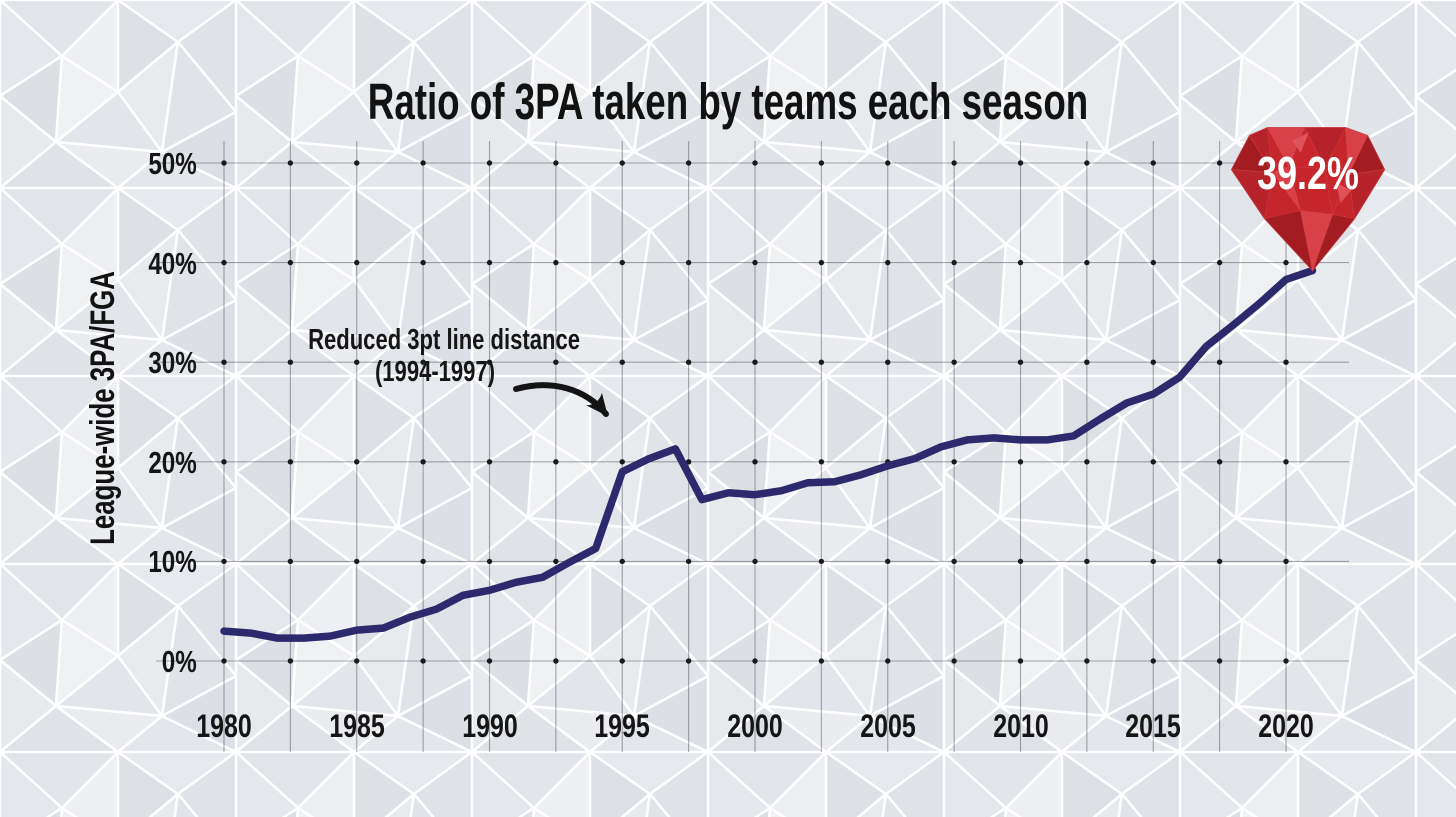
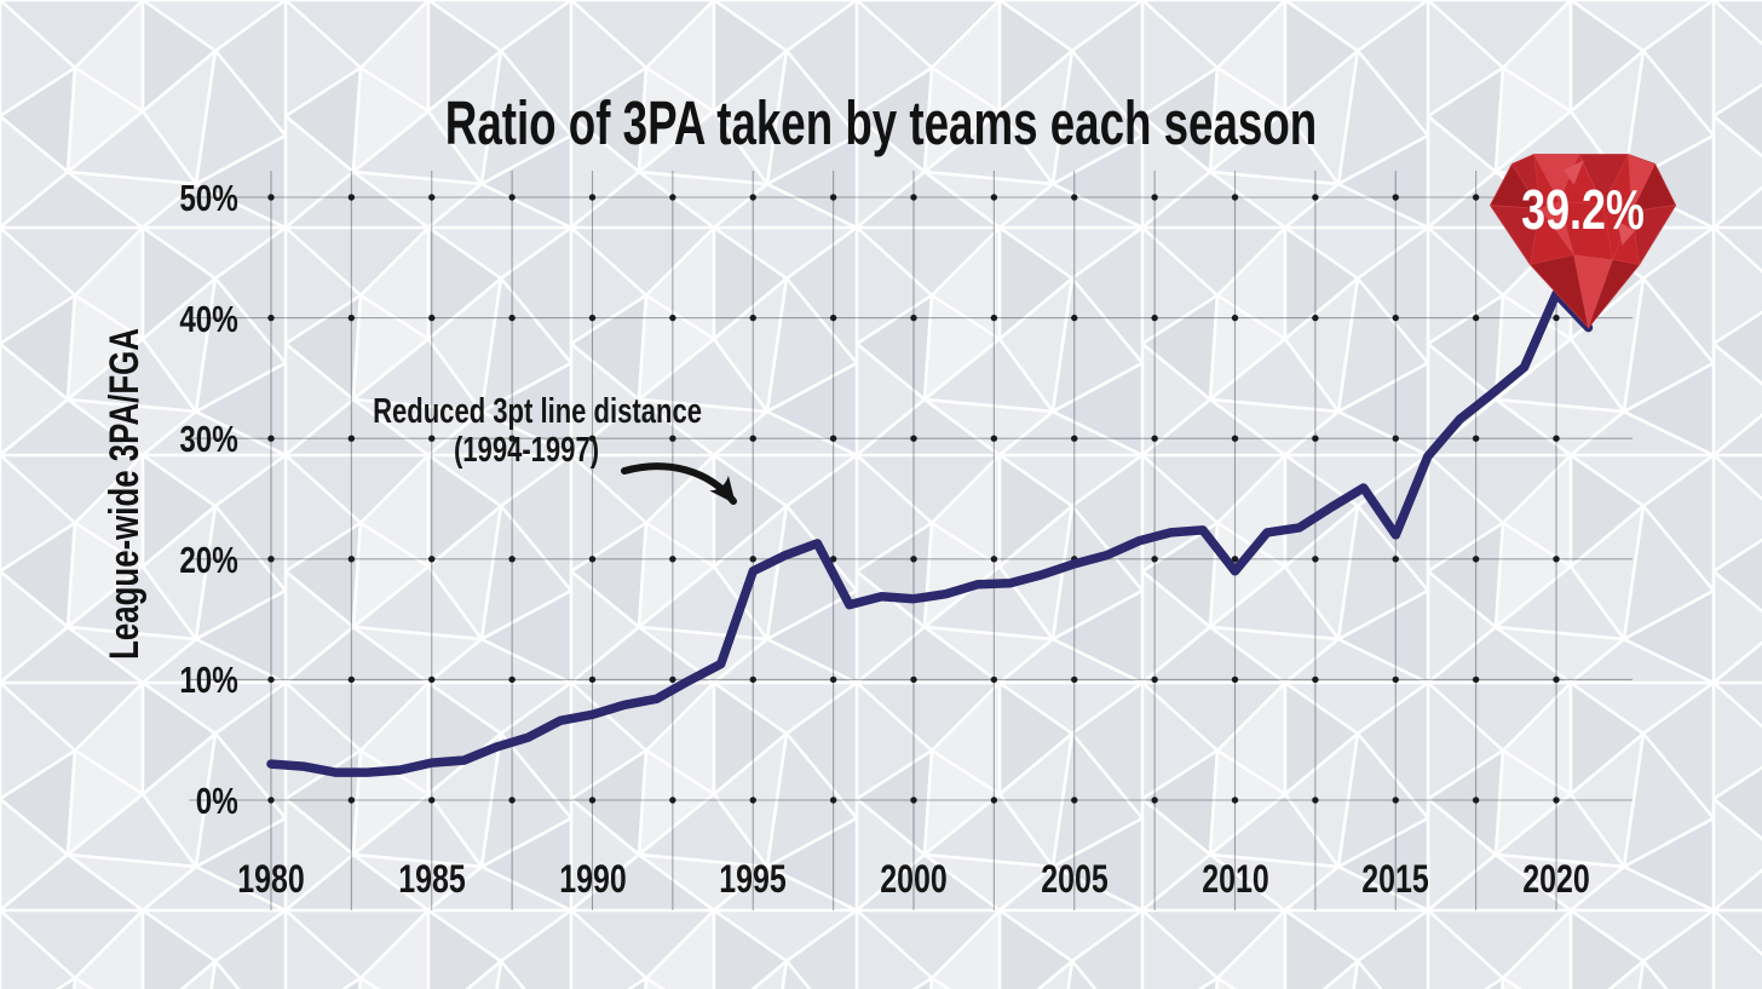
2010: 22% -> 19%
2015: 27% -> 22%
2020: 38% -> 42%
